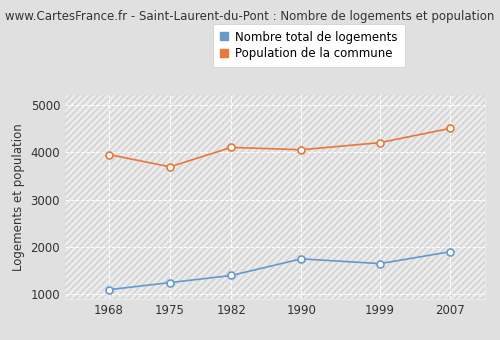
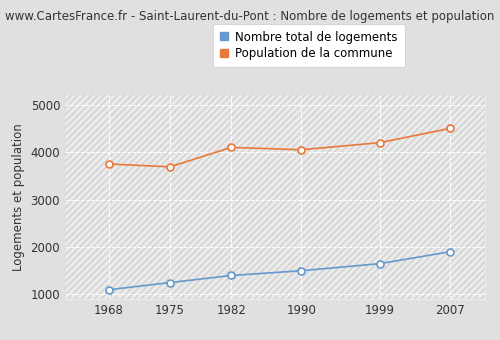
Population de la commune/1968: 3950 -> 3750
Nombre total de logements/1990: 1750 -> 1500
